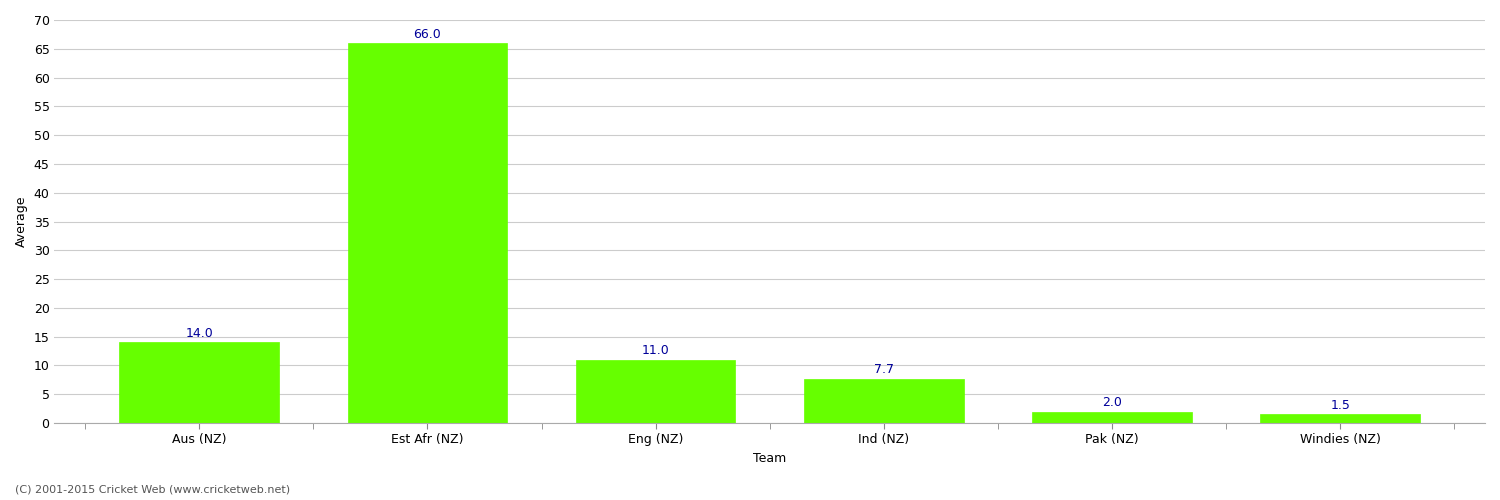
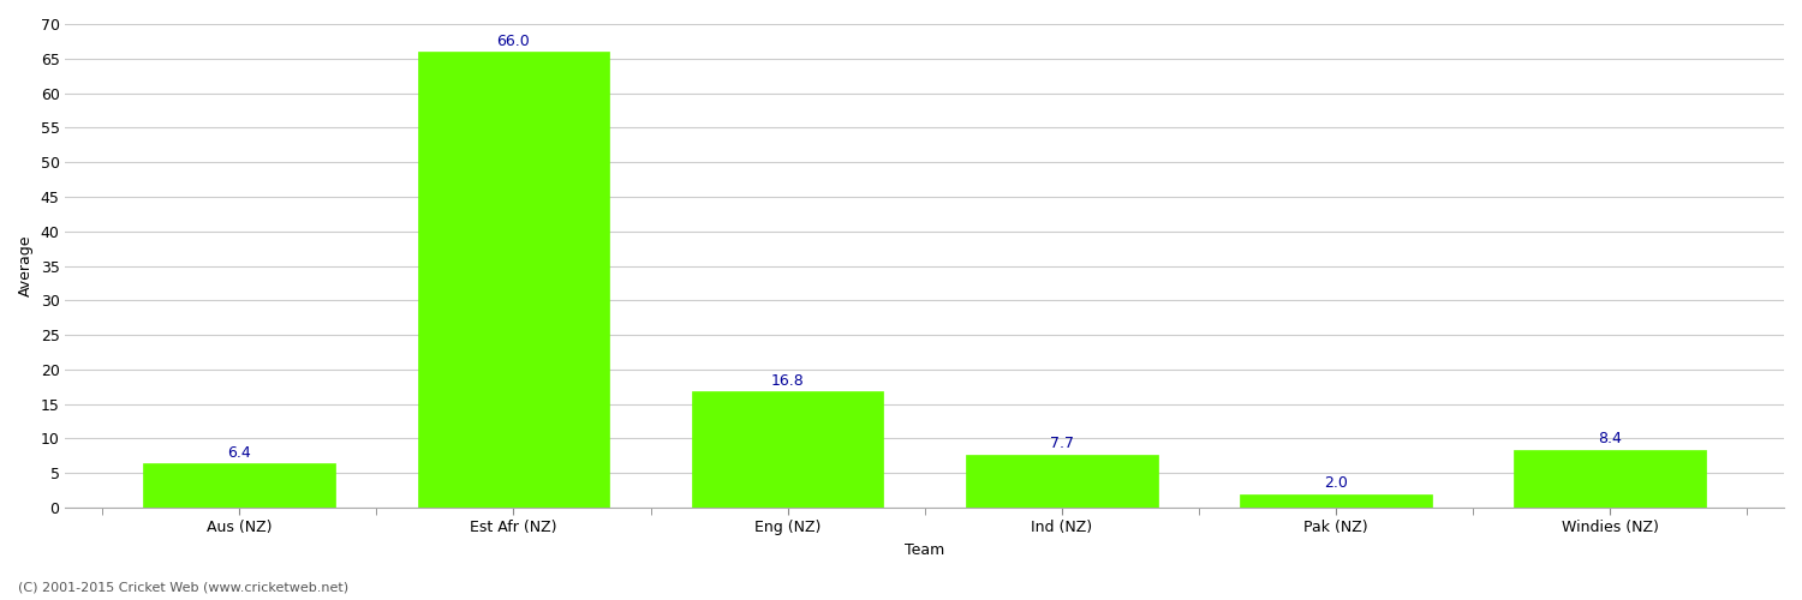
Aus (NZ): 14.0 -> 6.4
Eng (NZ): 11.0 -> 16.8
Windies (NZ): 1.5 -> 8.4
